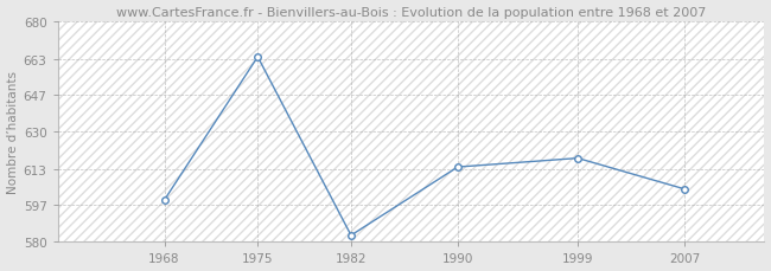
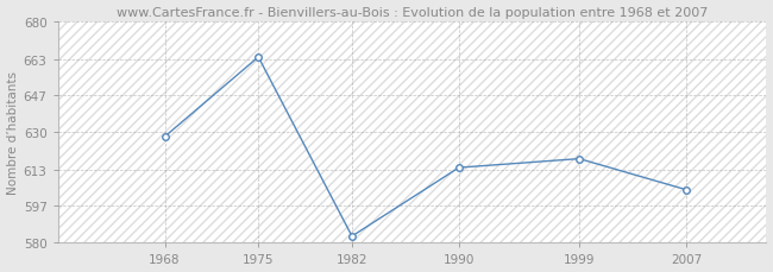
1968: 599 -> 628
